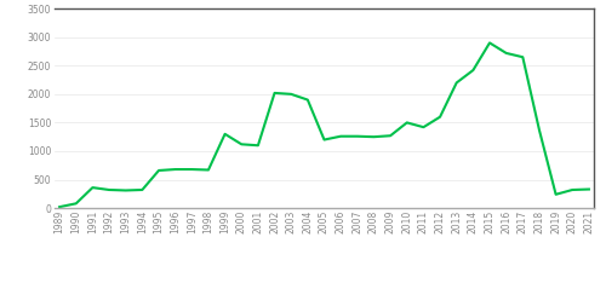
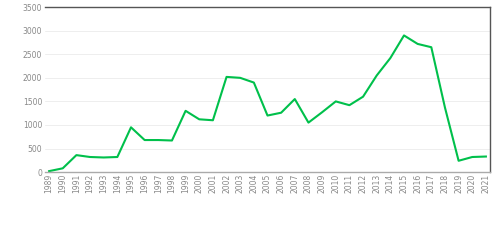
1995: 660 -> 950
2007: 1260 -> 1550
2008: 1250 -> 1050
2013: 2200 -> 2050
